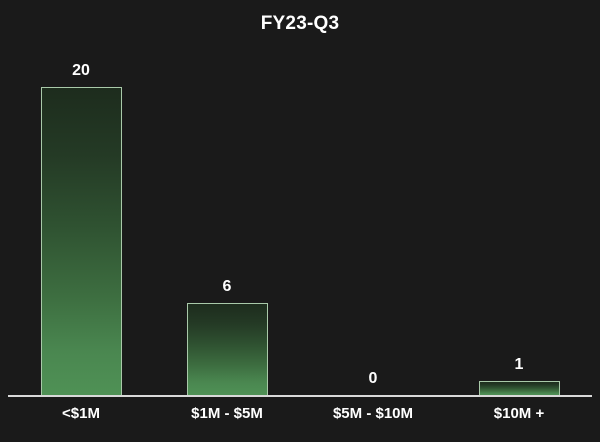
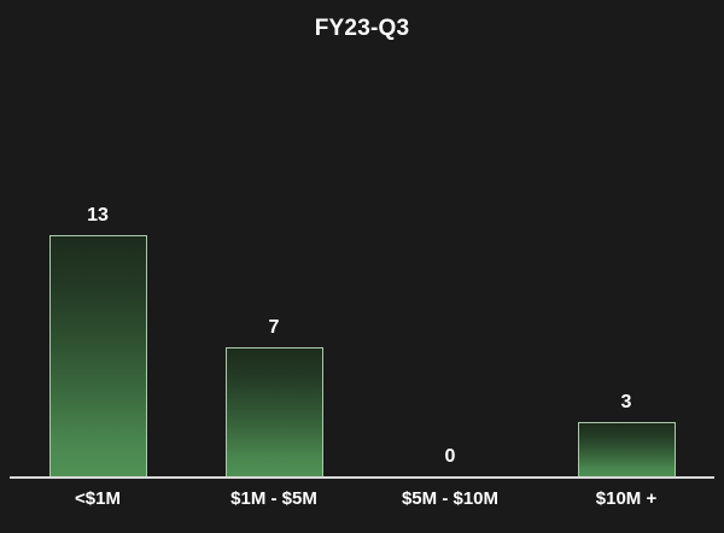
<$1M: 20 -> 13
$1M - $5M: 6 -> 7
$10M +: 1 -> 3
